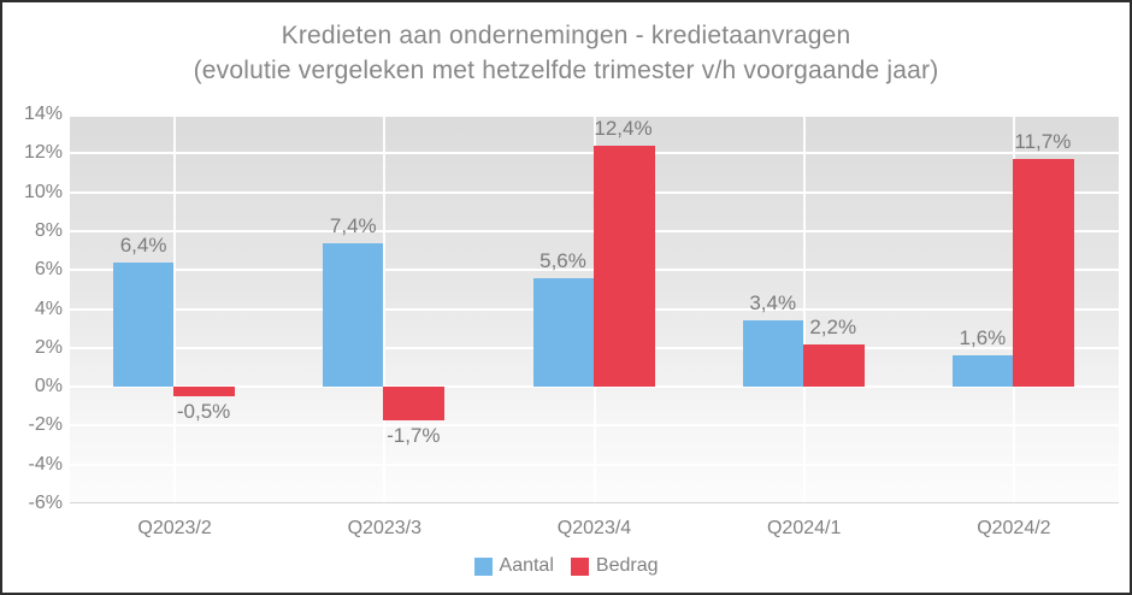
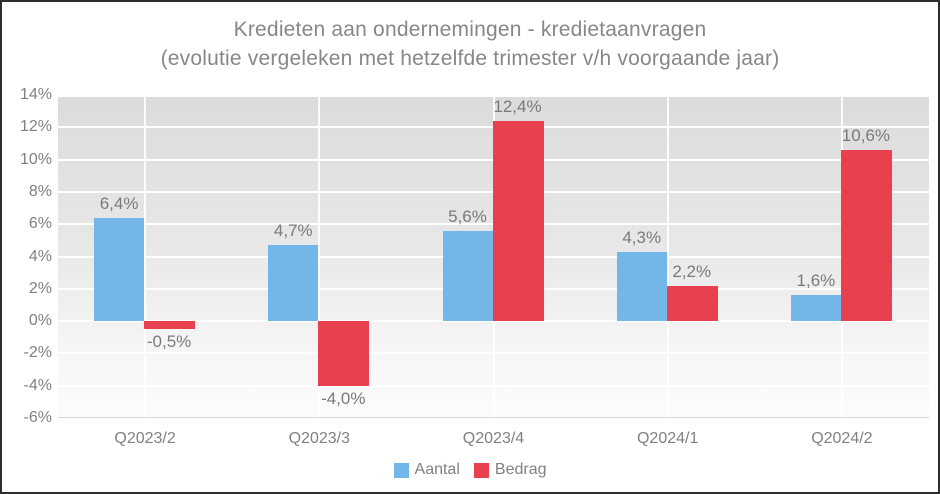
Aantal/Q2023/3: 7,4% -> 4,7%
Bedrag/Q2023/3: -1,7% -> -4,0%
Aantal/Q2024/1: 3,4% -> 4,3%
Bedrag/Q2024/2: 11,7% -> 10,6%
